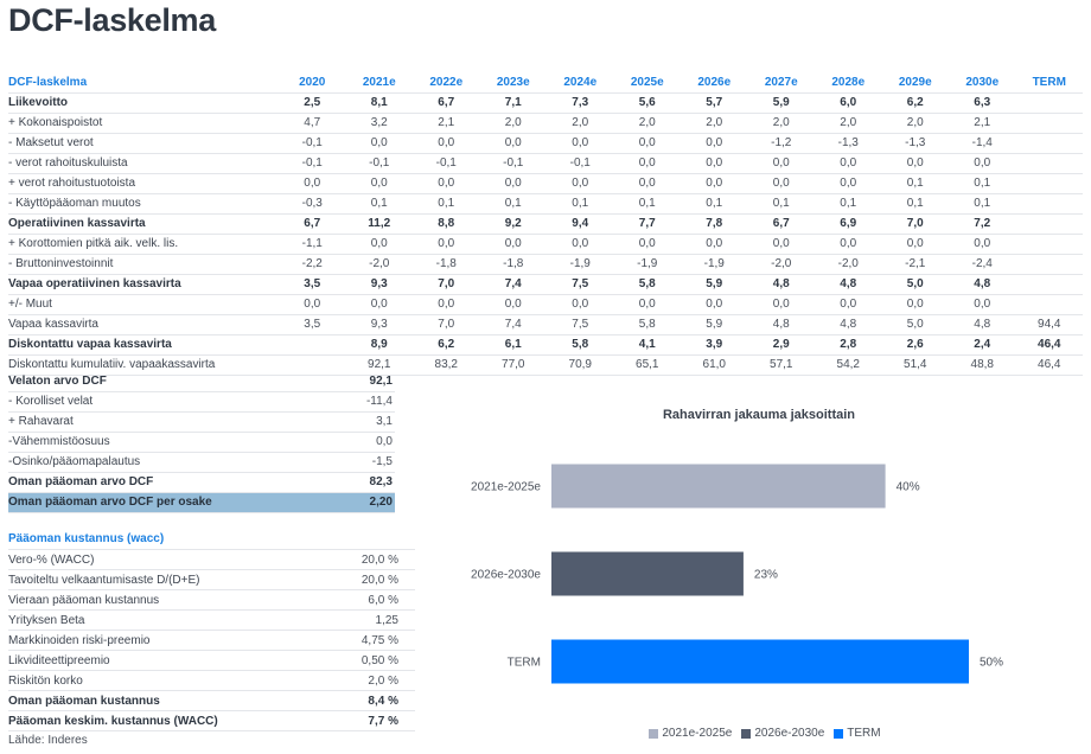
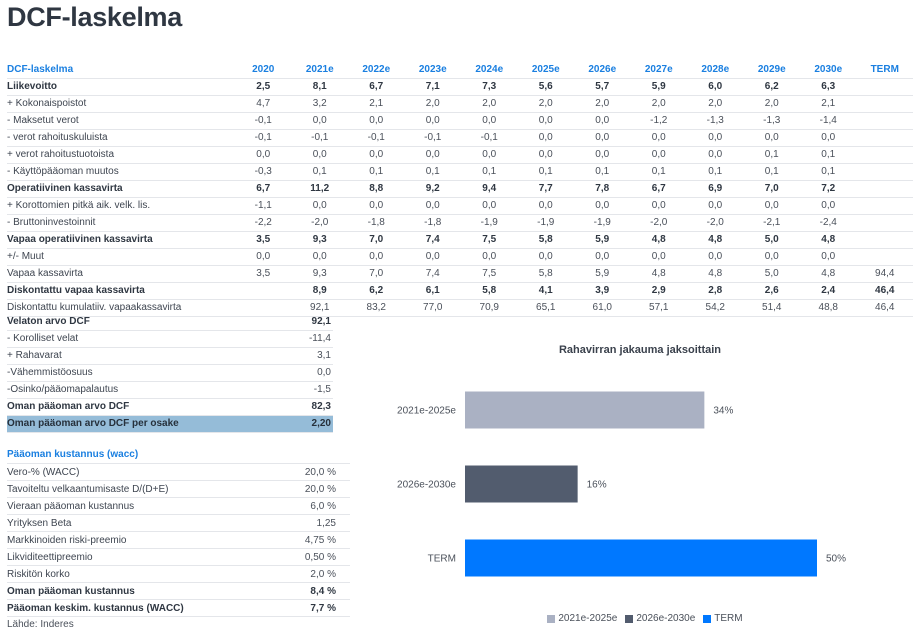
2021e-2025e: 40% -> 34%
2026e-2030e: 23% -> 16%
